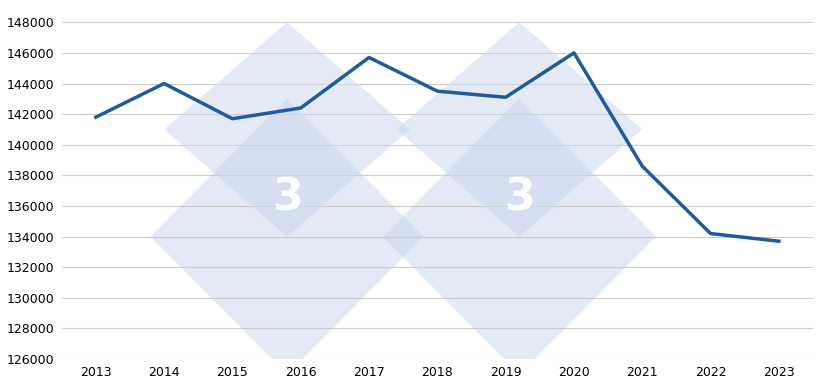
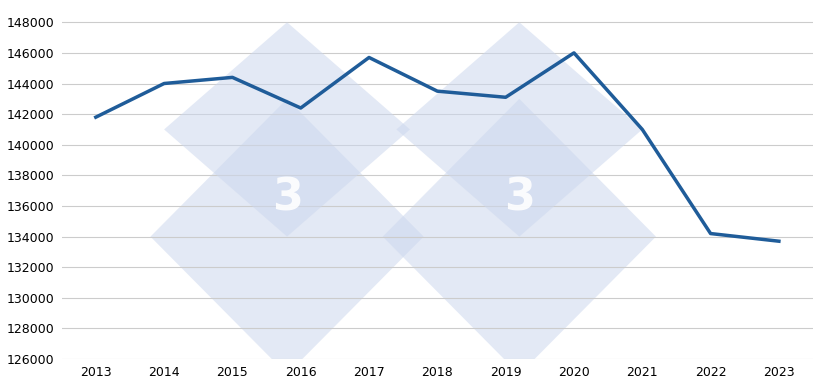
2015: 141700 -> 144400
2021: 138600 -> 141000
